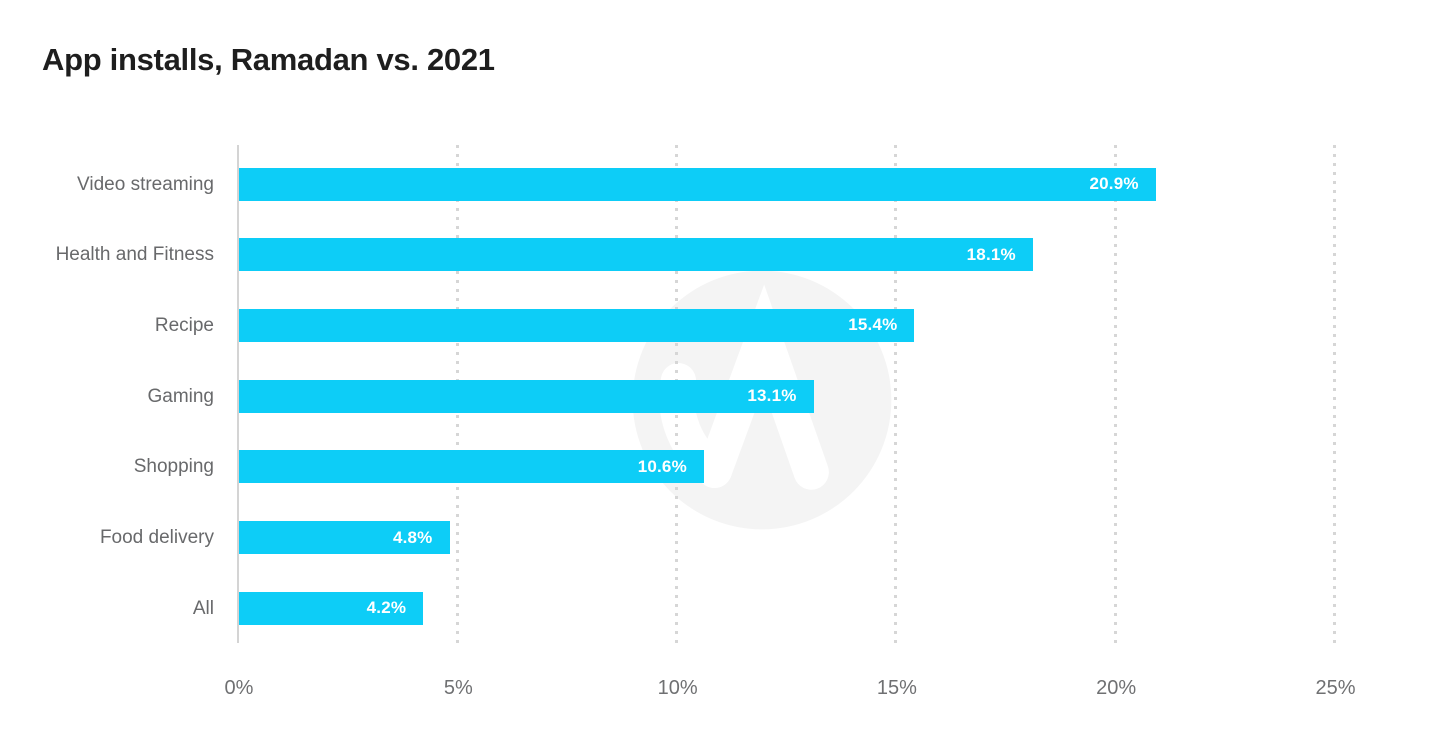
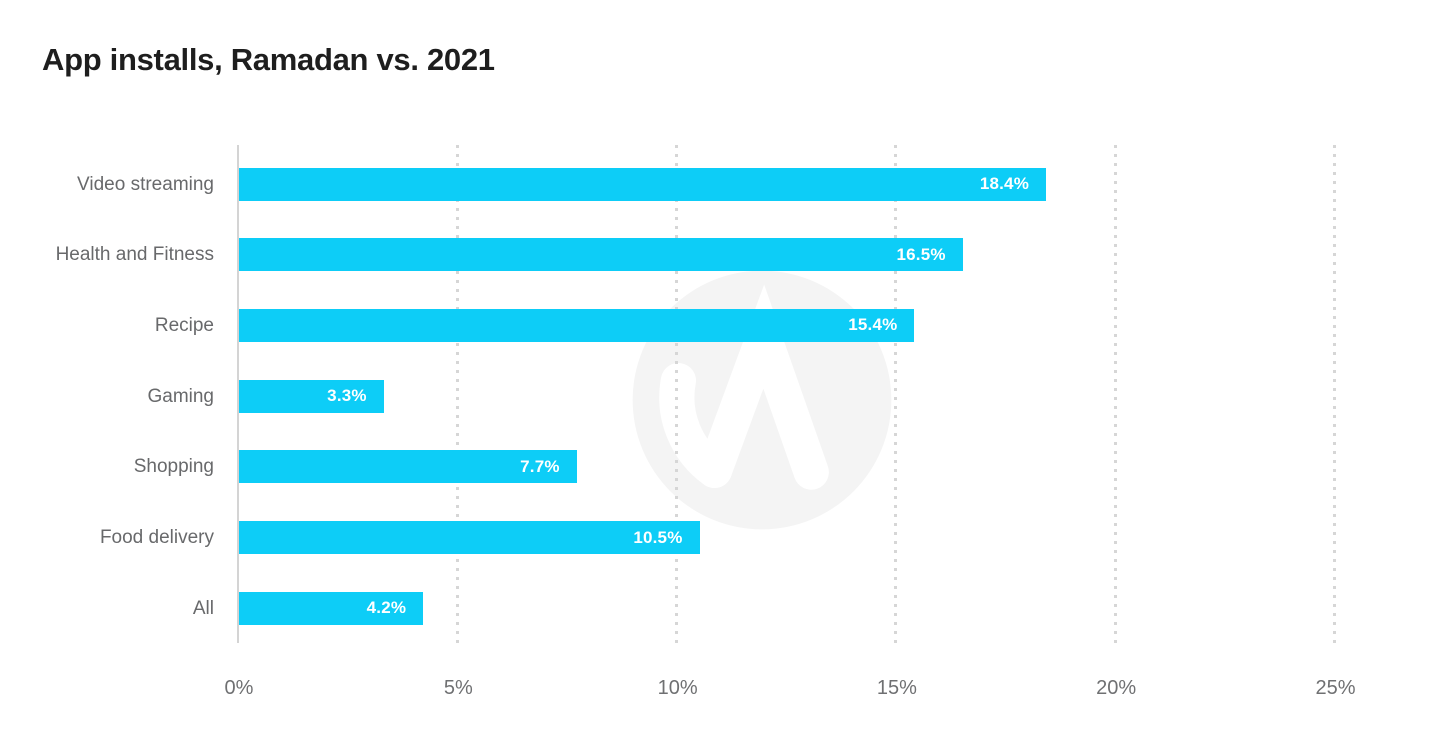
Video streaming: 20.9% -> 18.4%
Health and Fitness: 18.1% -> 16.5%
Gaming: 13.1% -> 3.3%
Shopping: 10.6% -> 7.7%
Food delivery: 4.8% -> 10.5%
